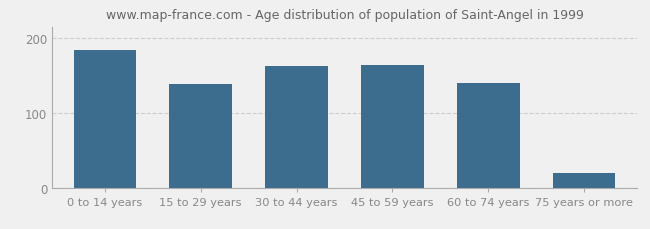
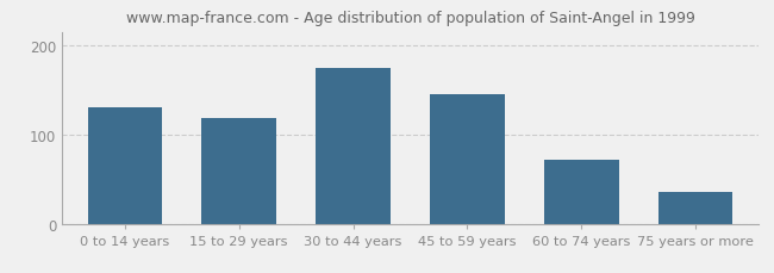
0 to 14 years: 184 -> 130
15 to 29 years: 138 -> 118
30 to 44 years: 162 -> 175
45 to 59 years: 164 -> 145
60 to 74 years: 140 -> 72
75 years or more: 20 -> 35
